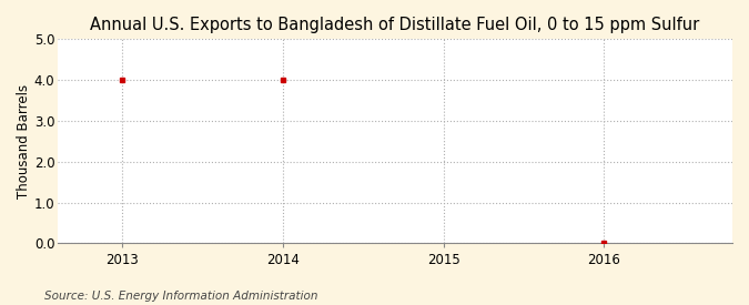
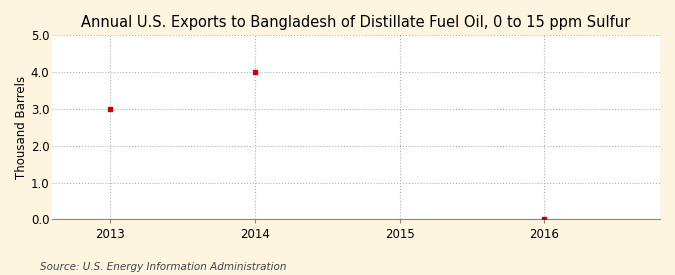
2013: 4 -> 3
